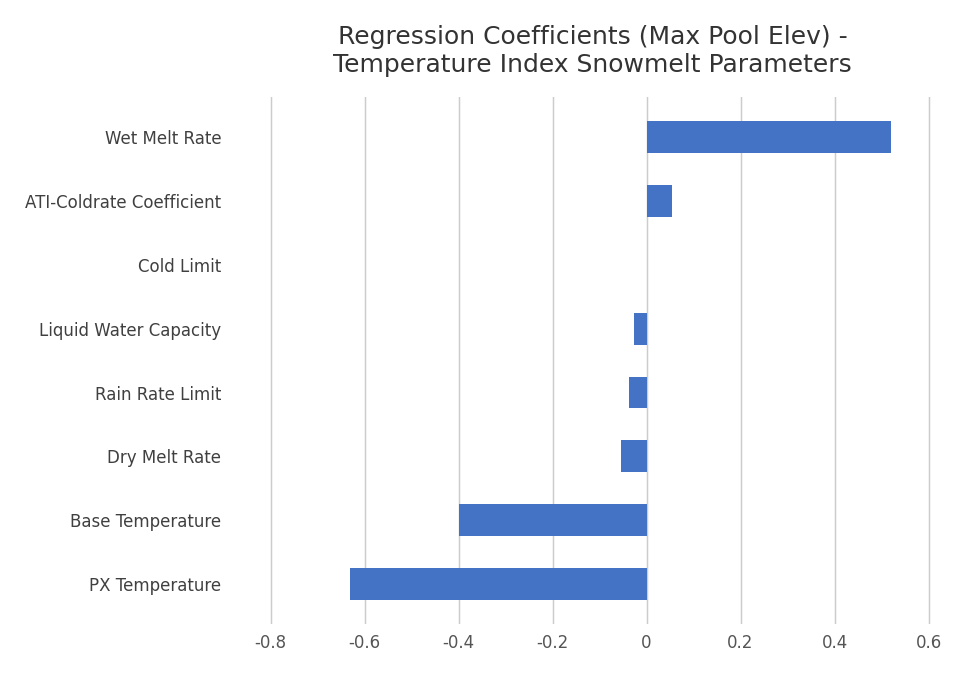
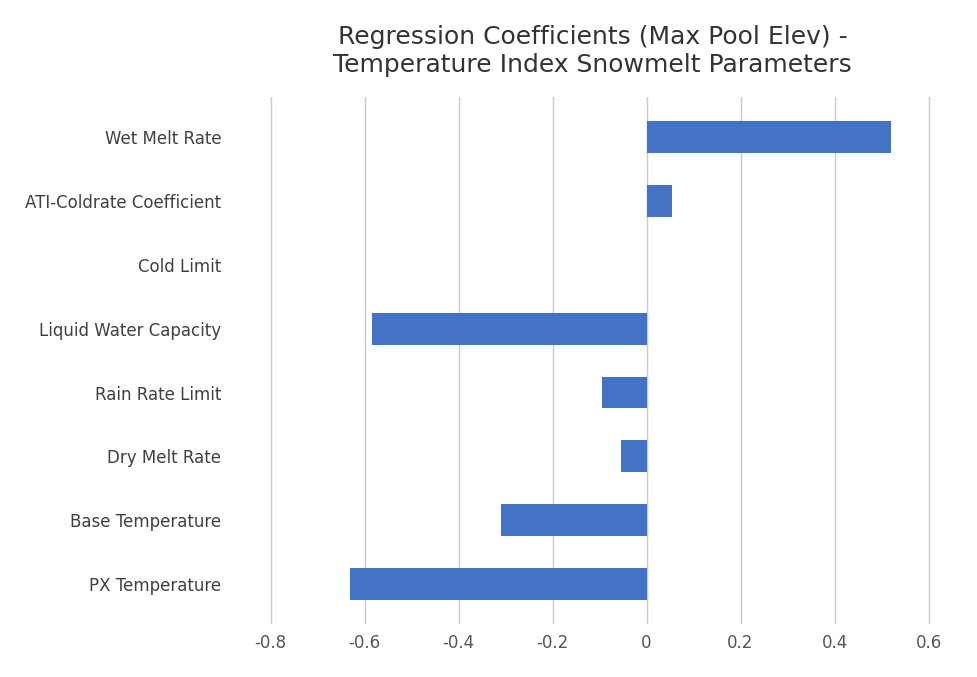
Liquid Water Capacity: -0.027 -> -0.585
Rain Rate Limit: -0.038 -> -0.095
Base Temperature: -0.400 -> -0.310
